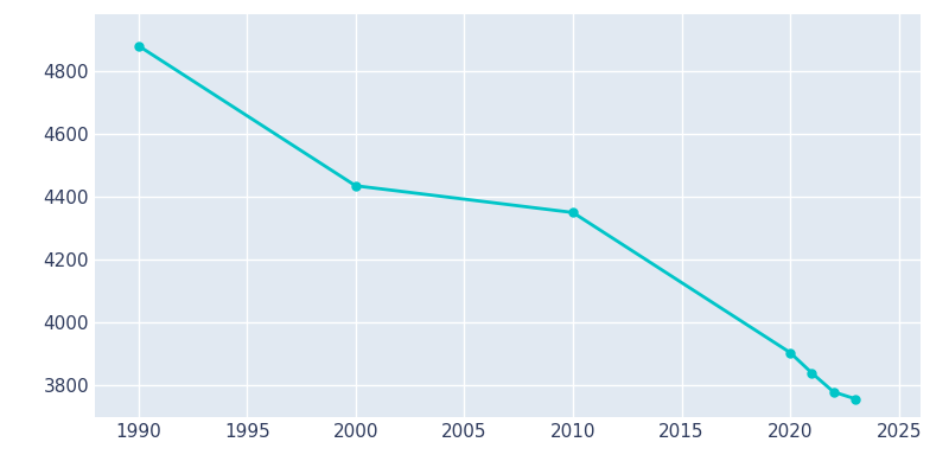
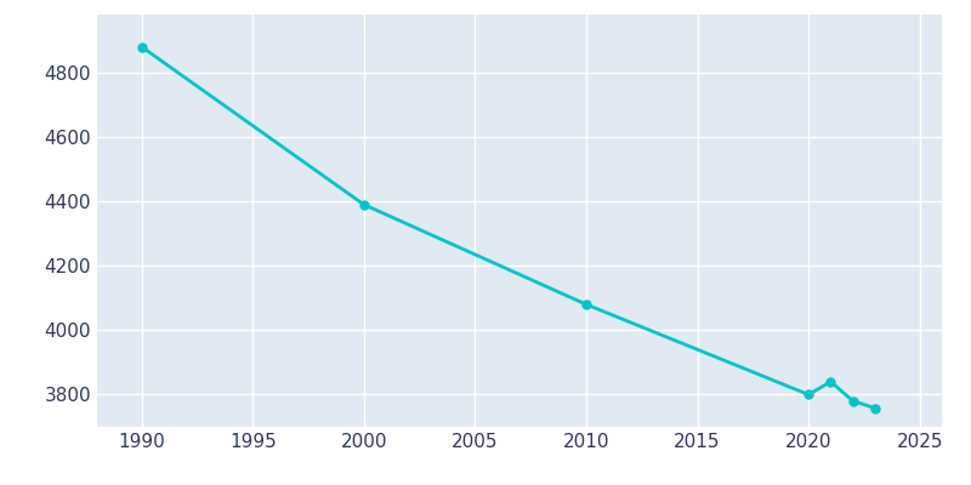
2000: 4435 -> 4390
2010: 4350 -> 4080
2020: 3905 -> 3800
